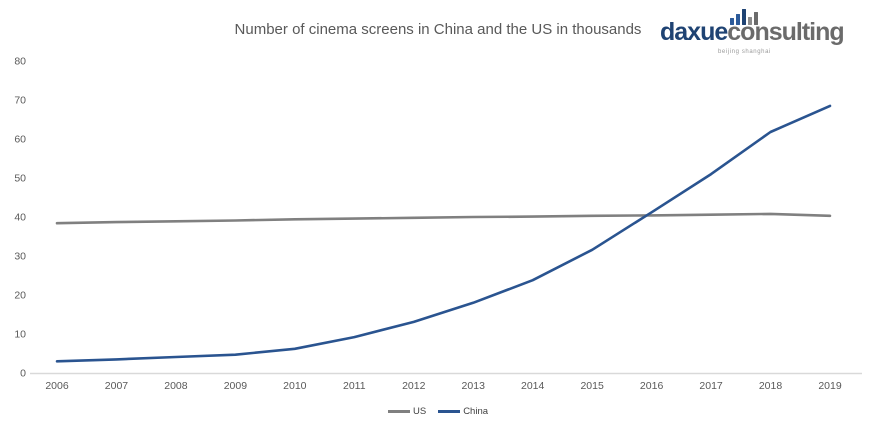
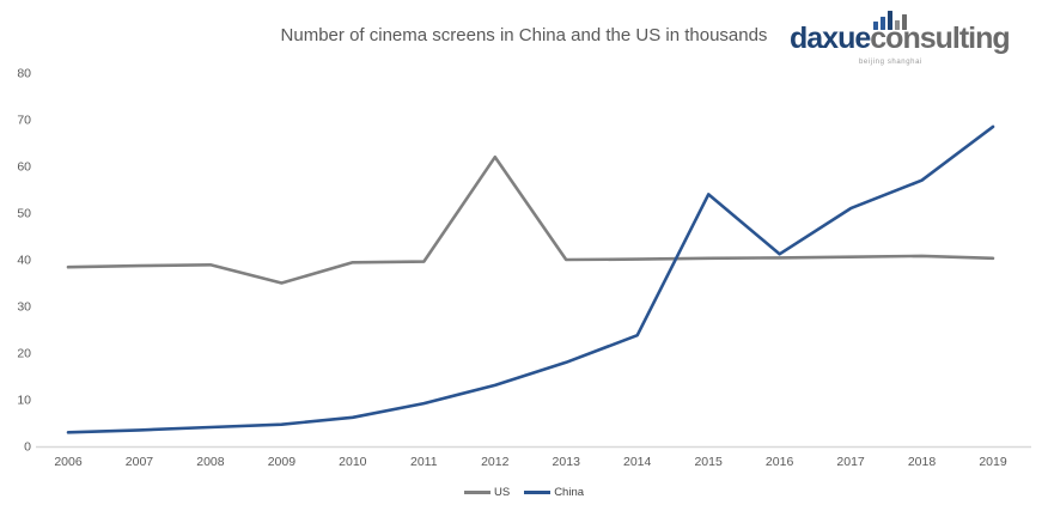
US/2009: 39 -> 35
US/2012: 40 -> 62
China/2015: 32 -> 54
China/2018: 62 -> 57
